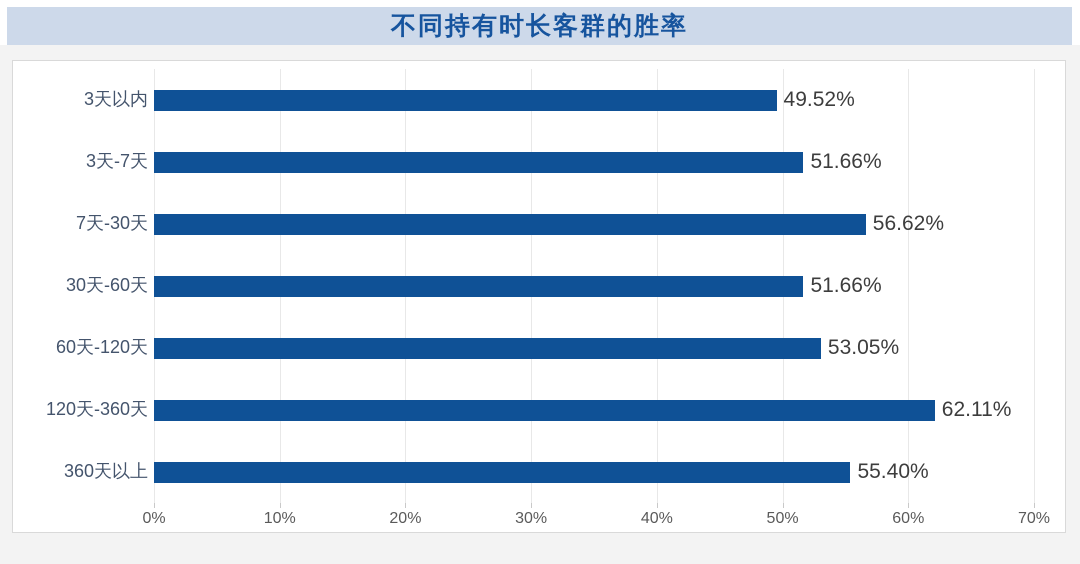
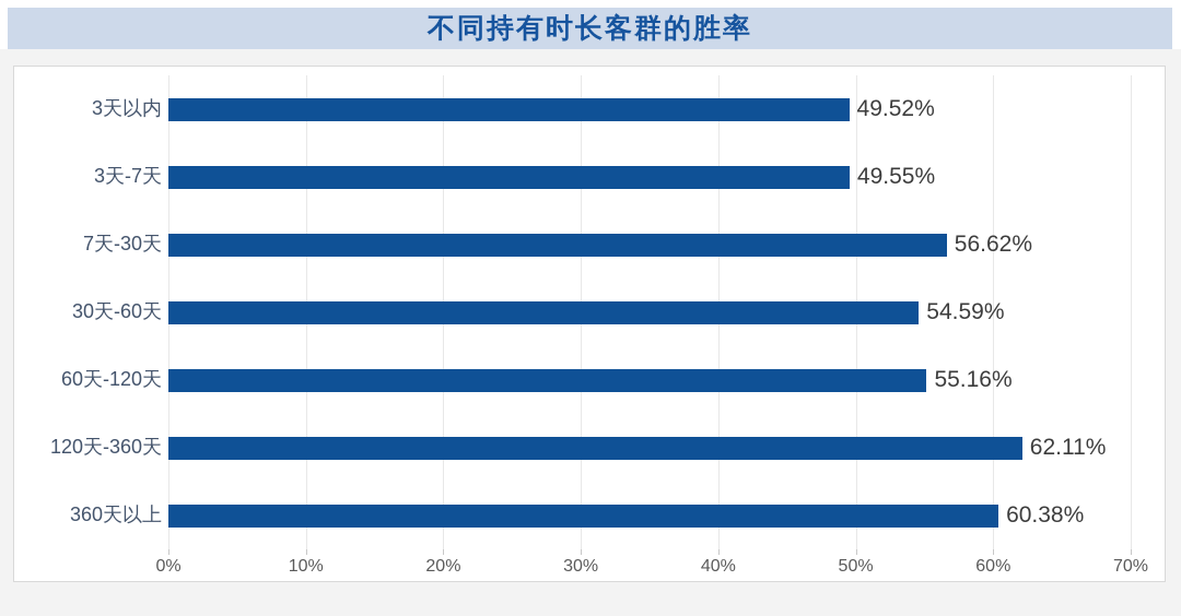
3天-7天: 51.66% -> 49.55%
30天-60天: 51.66% -> 54.59%
60天-120天: 53.05% -> 55.16%
360天以上: 55.40% -> 60.38%
